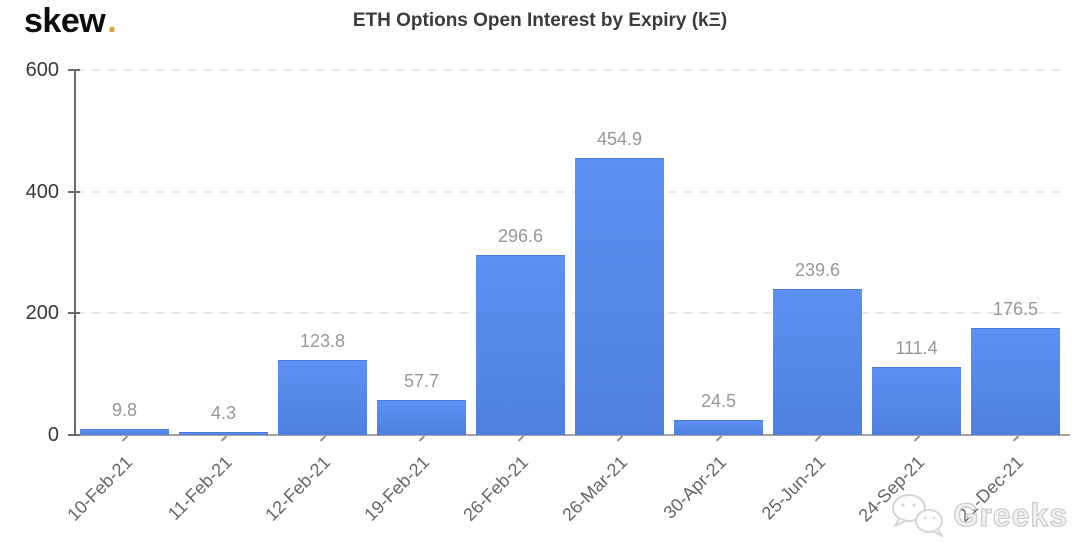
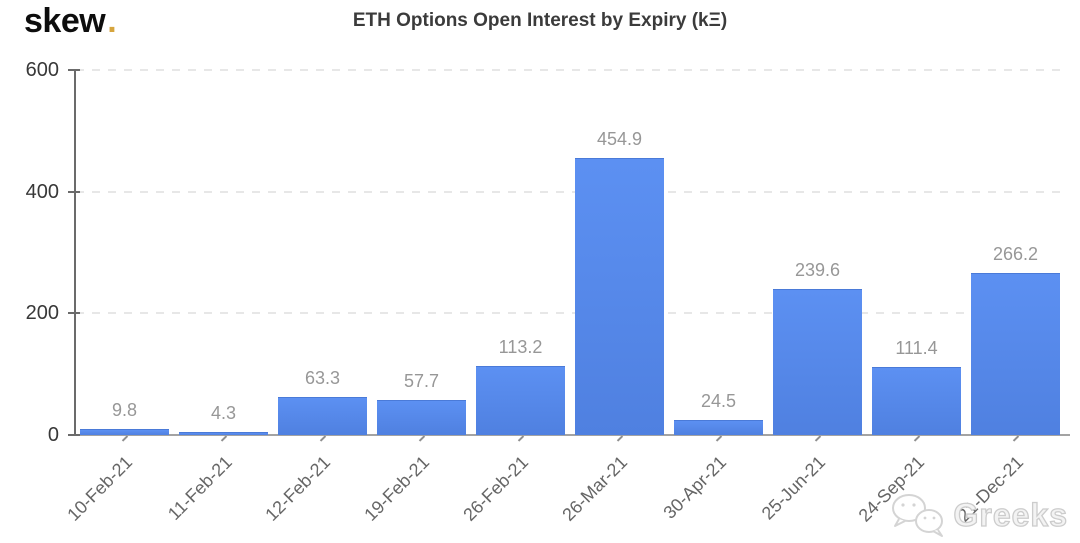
12-Feb-21: 123.8 -> 63.3
26-Feb-21: 296.6 -> 113.2
21-Dec-21: 176.5 -> 266.2
